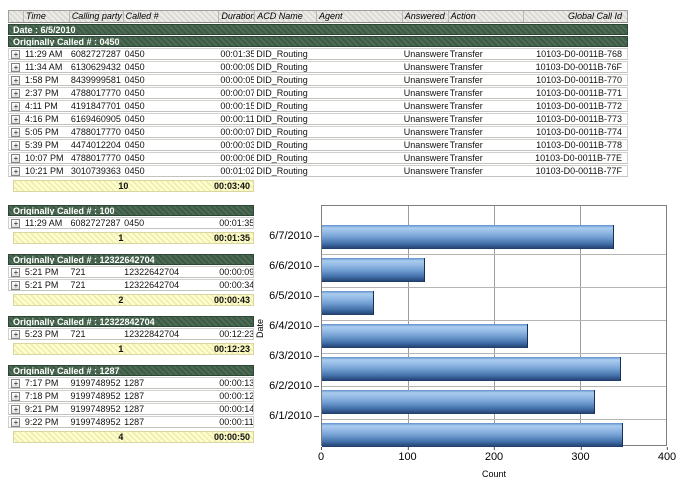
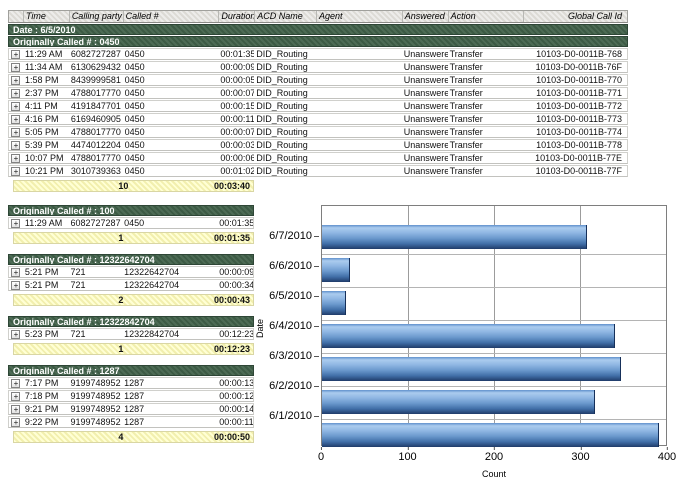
6/7/2010: 340 -> 310
6/6/2010: 120 -> 30
6/5/2010: 60 -> 30
6/4/2010: 240 -> 340
6/1/2010: 350 -> 390
